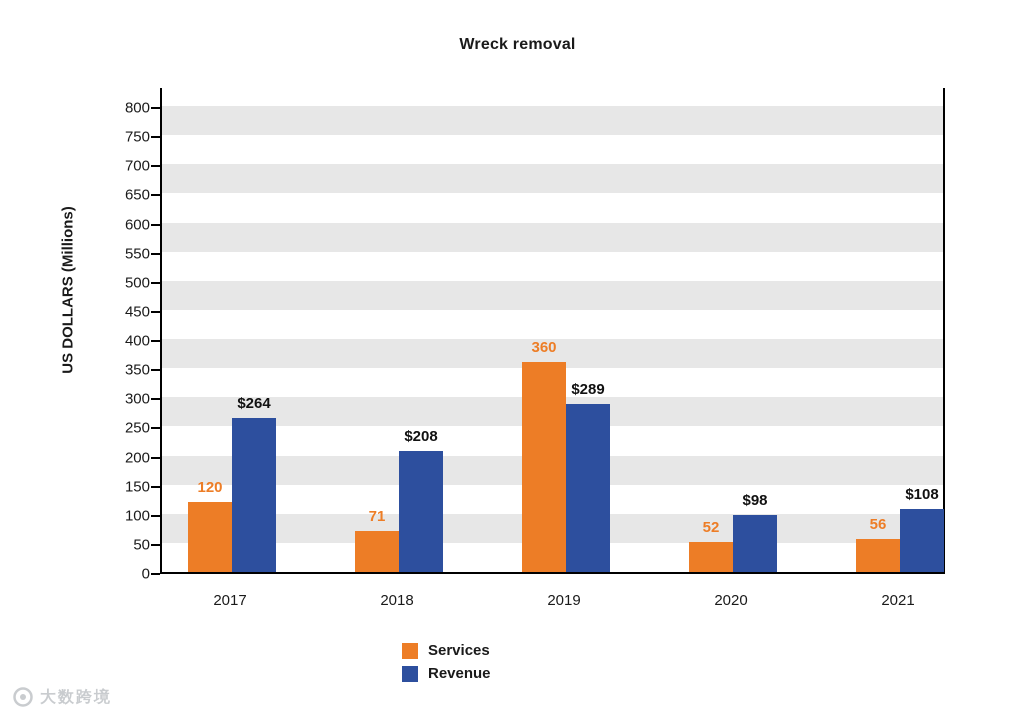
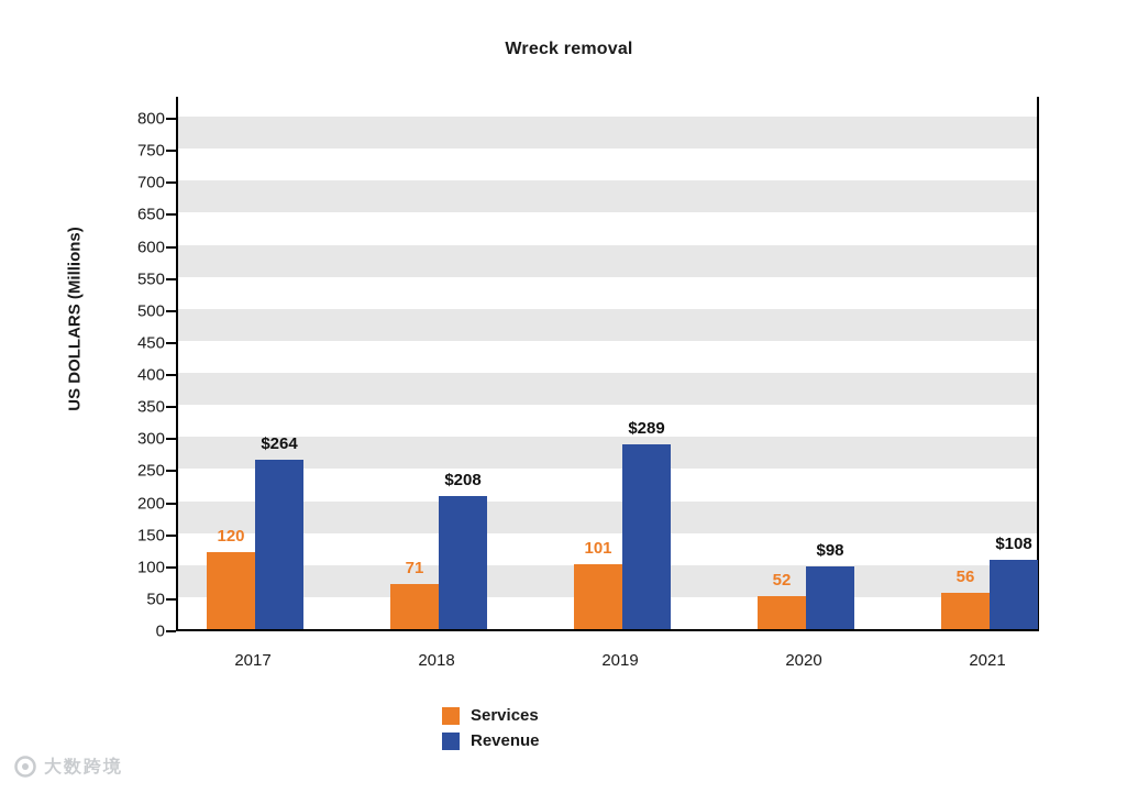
Services/2019: 360 -> 101
